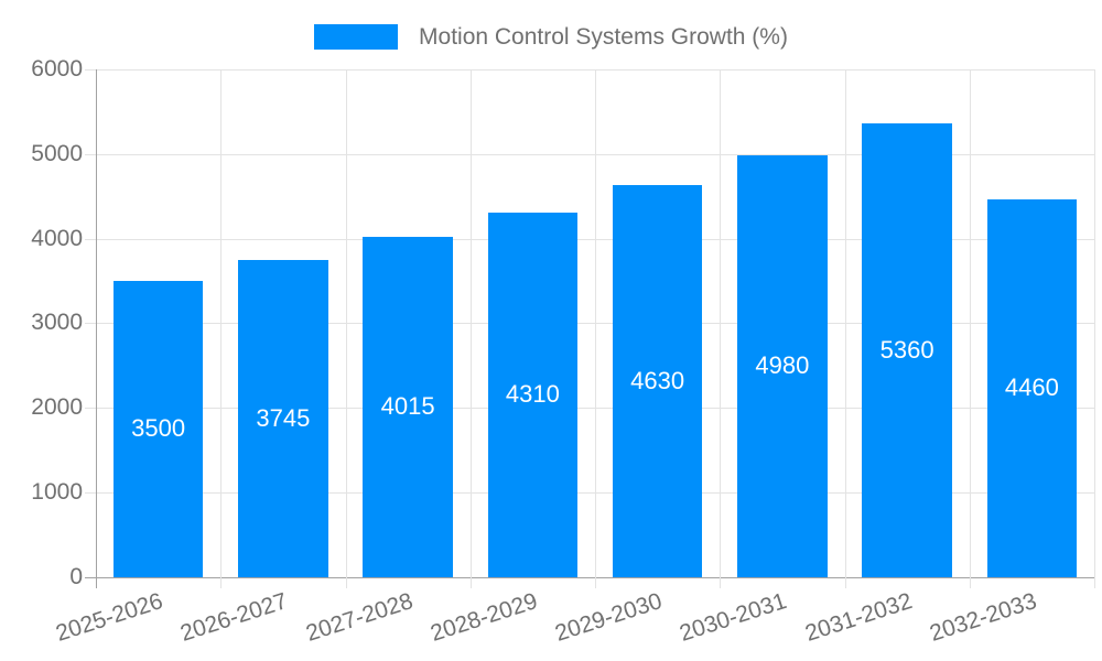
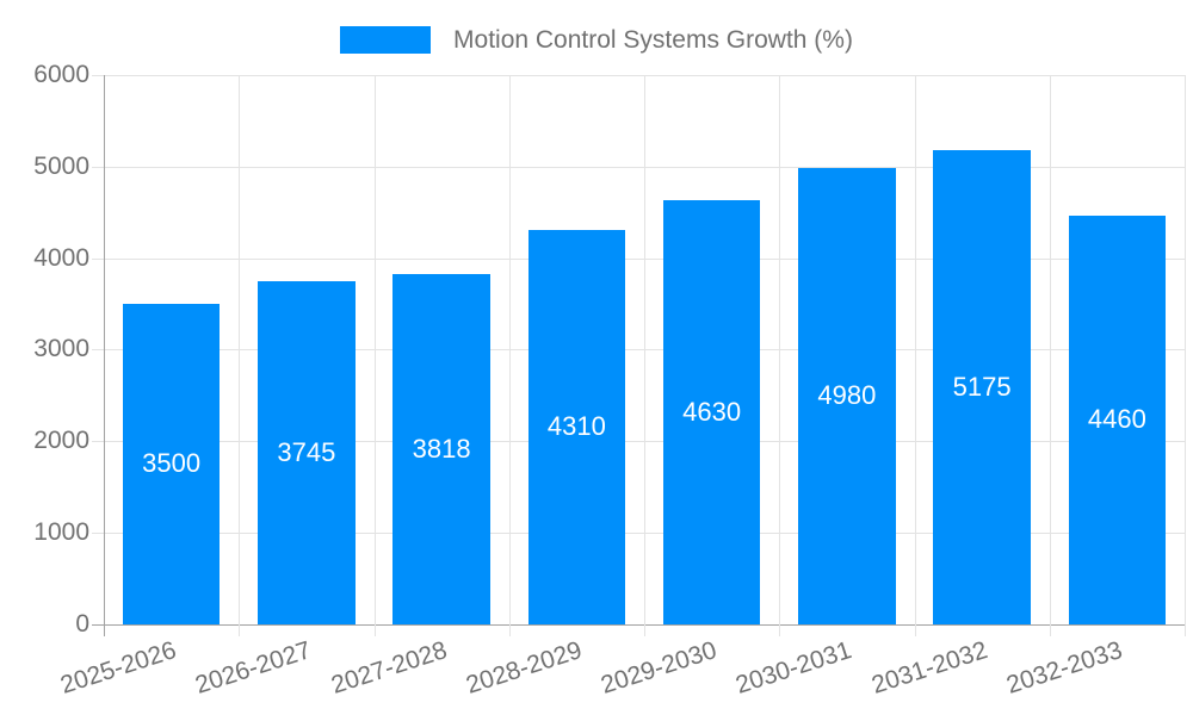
2027-2028: 4015 -> 3818
2031-2032: 5360 -> 5175
